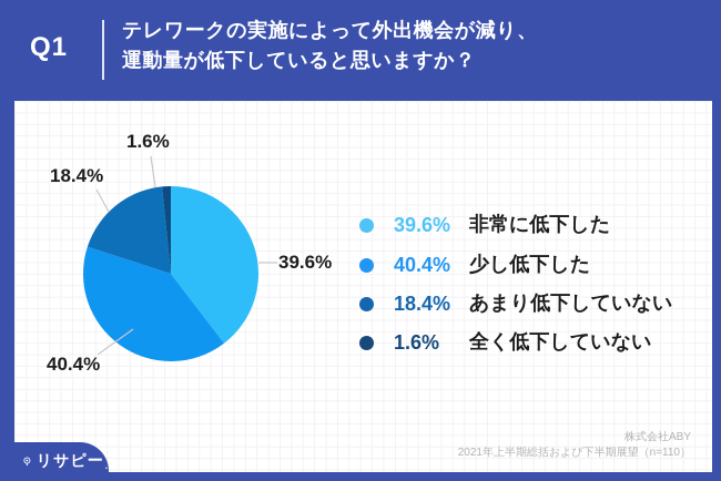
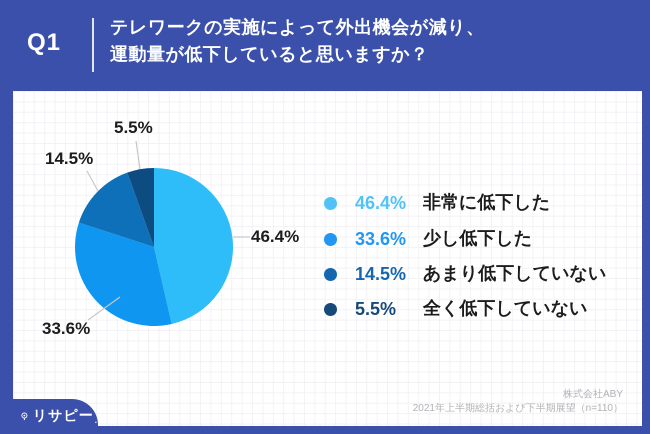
非常に低下した: 39.6% -> 46.4%
少し低下した: 40.4% -> 33.6%
あまり低下していない: 18.4% -> 14.5%
全く低下していない: 1.6% -> 5.5%
